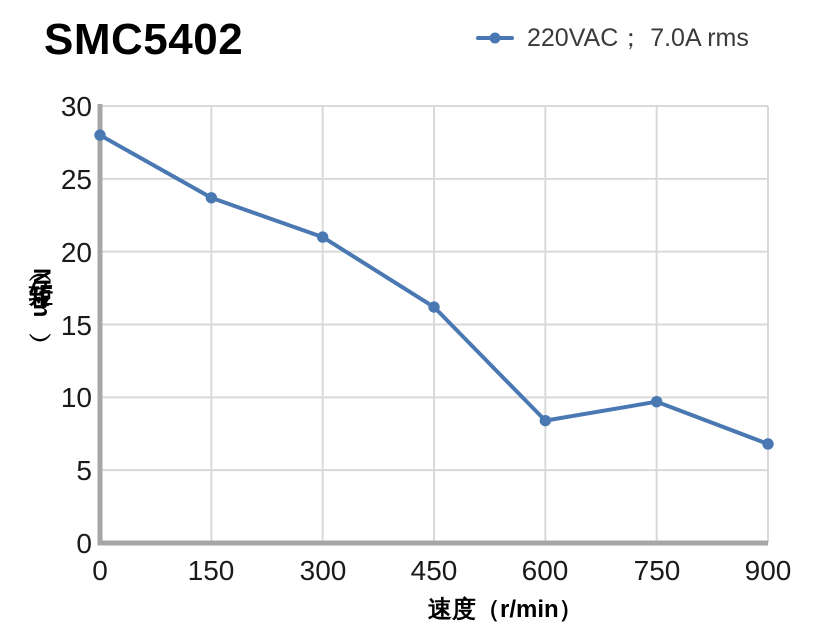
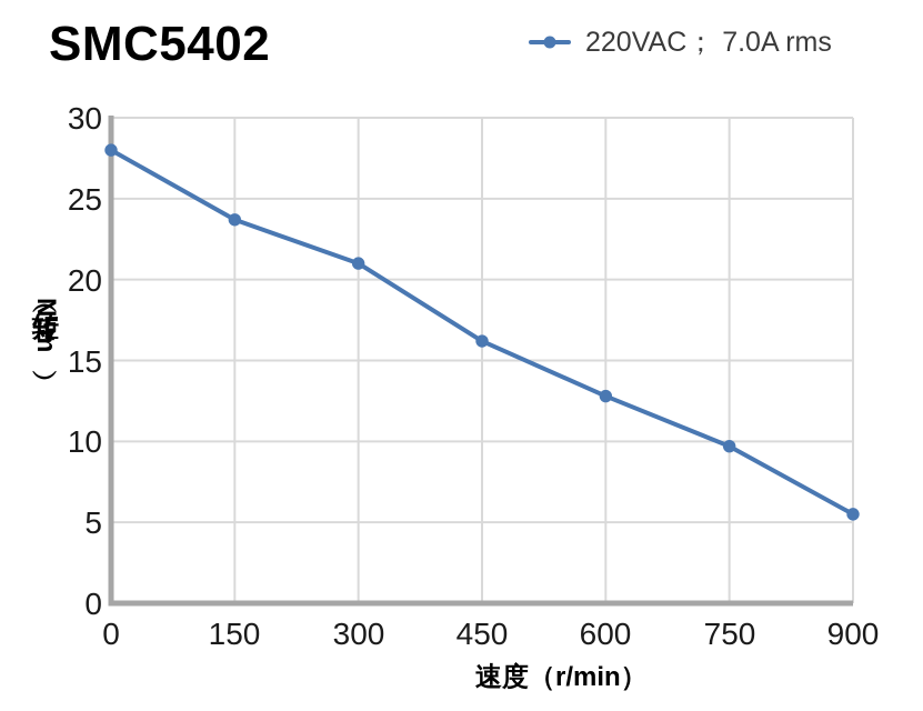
600: 8.4 -> 12.8
900: 6.8 -> 5.5
